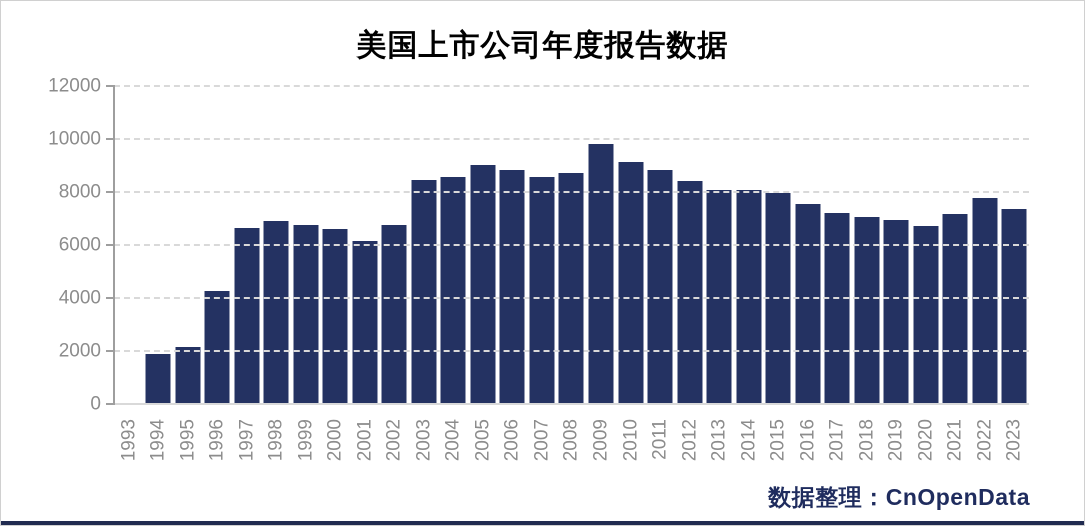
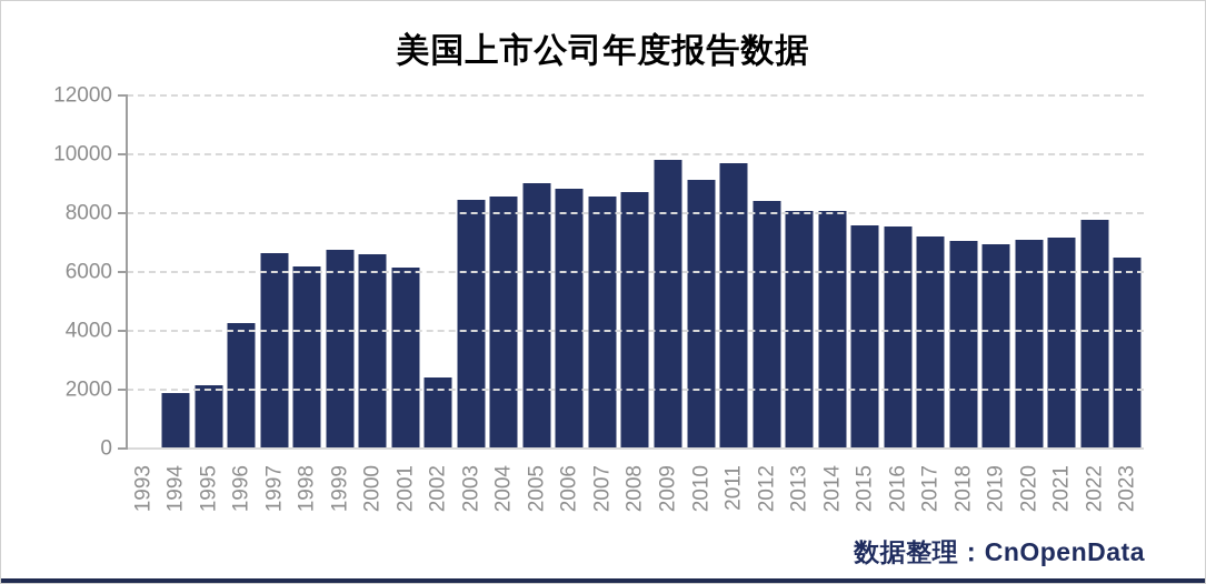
1998: 6900 -> 6200
2002: 6700 -> 2400
2011: 8800 -> 9700
2015: 8000 -> 7600
2020: 6700 -> 7100
2023: 7400 -> 6500
